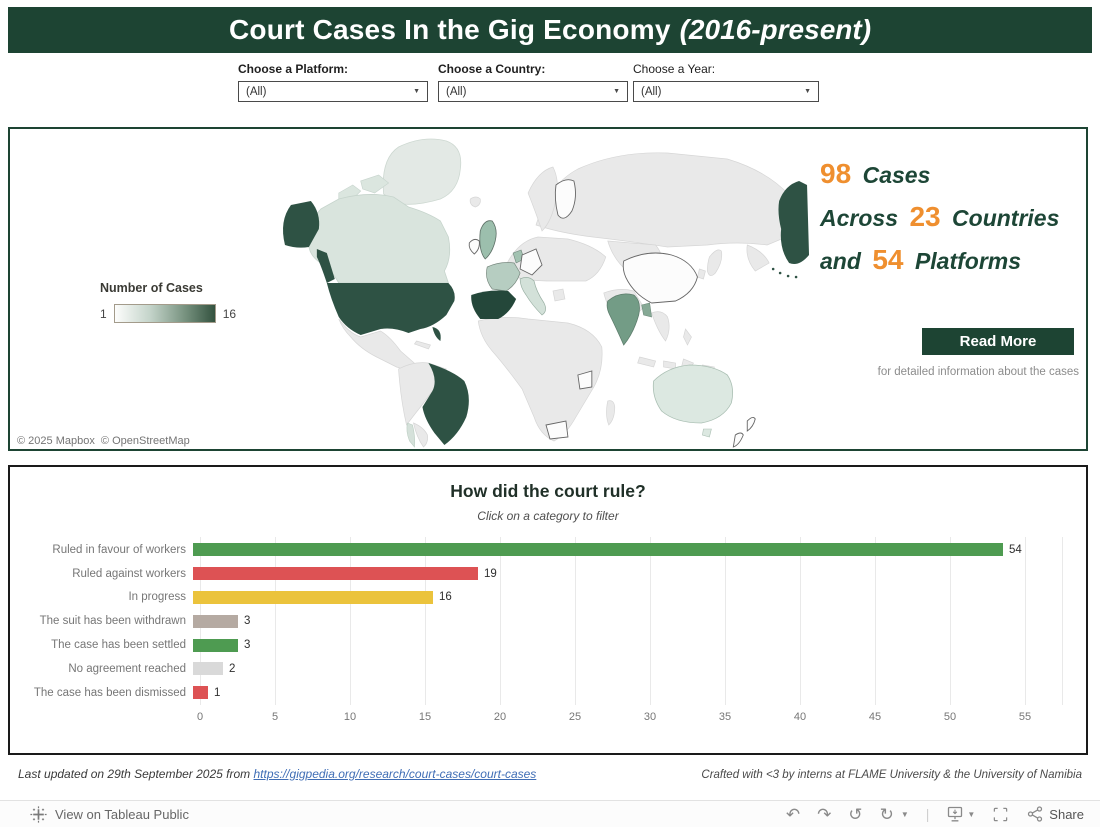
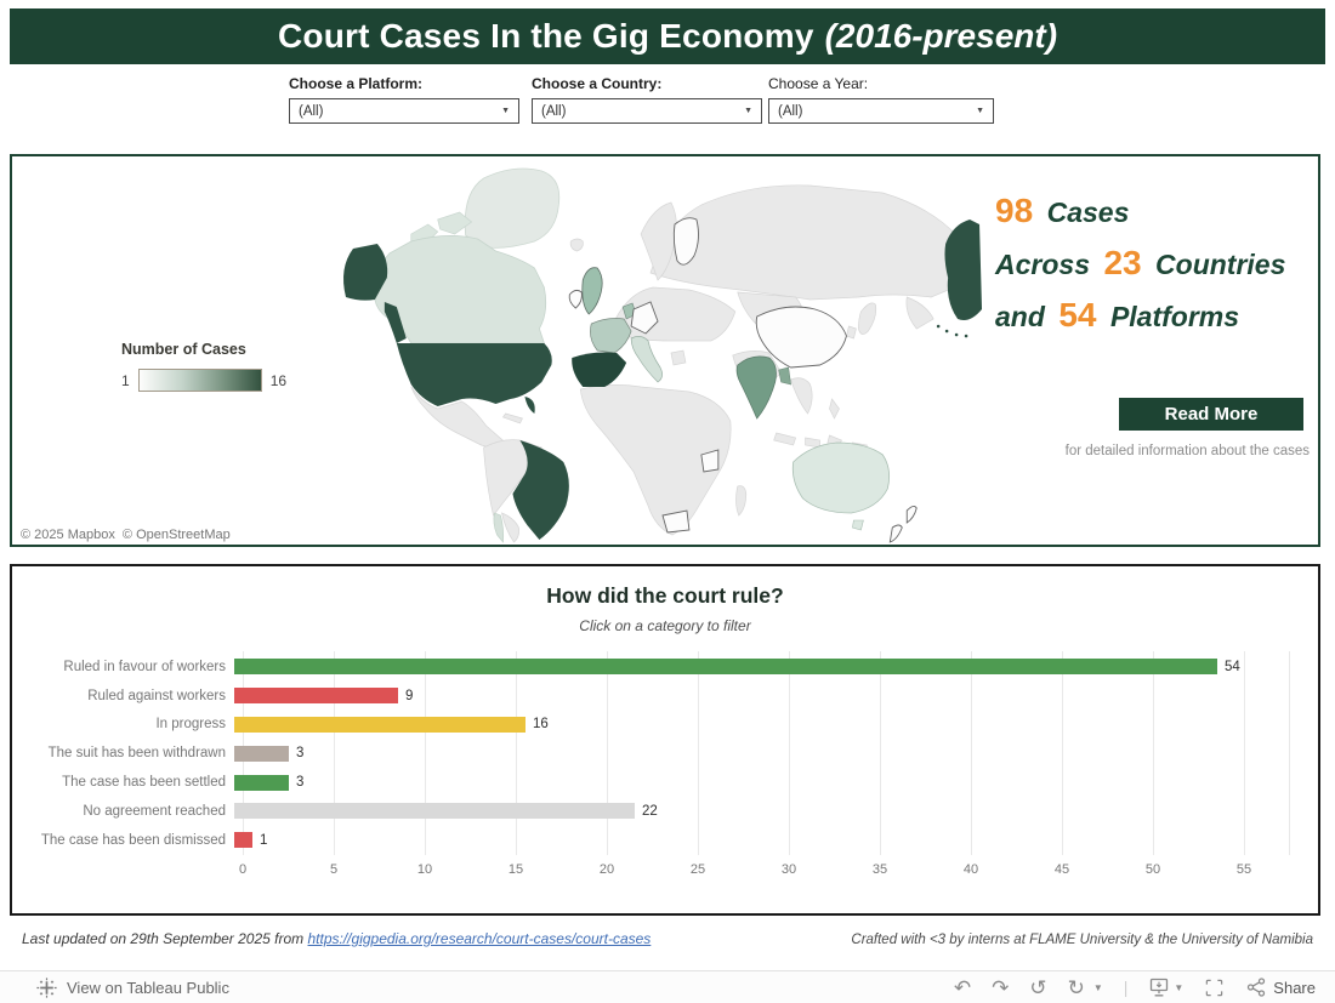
Ruled against workers: 19 -> 9
No agreement reached: 2 -> 22
